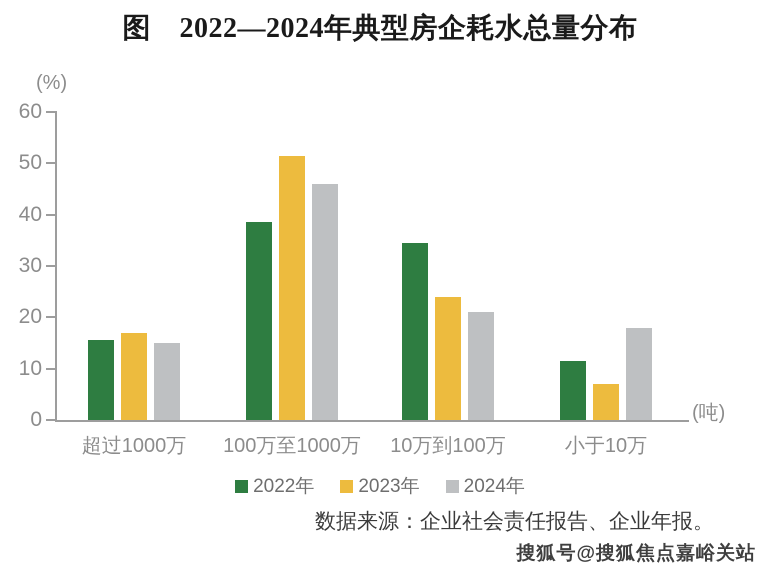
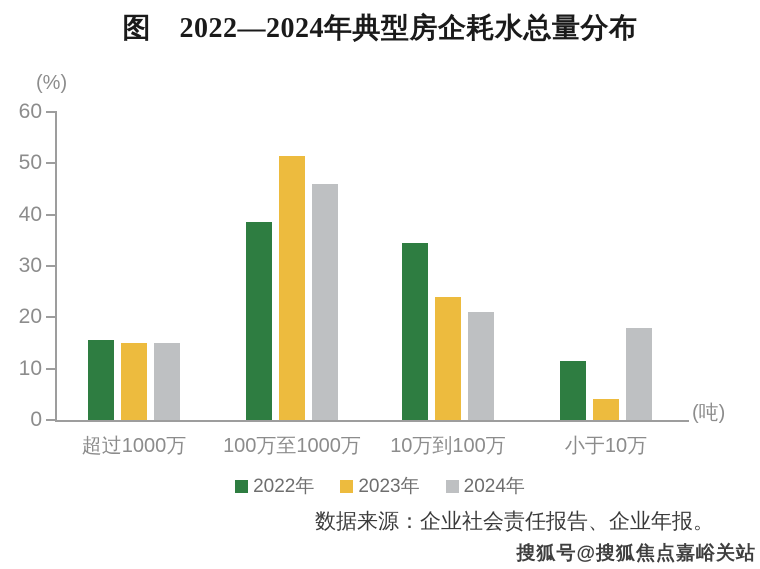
2023年/超过1000万: 17 -> 15
2023年/小于10万: 7 -> 4
